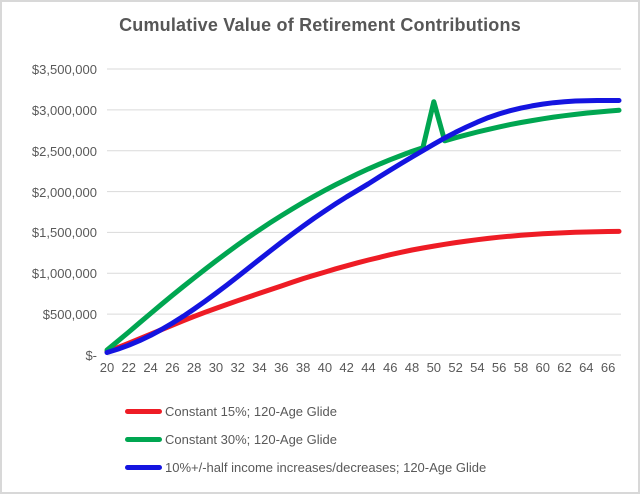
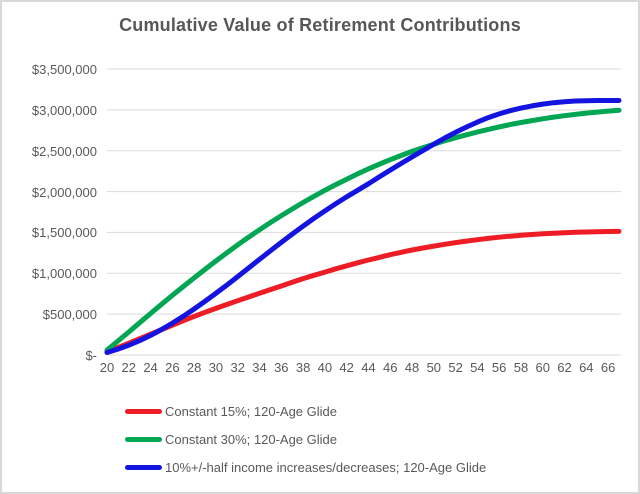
Constant 30%; 120-Age Glide/50: $3100000 -> $2600000
